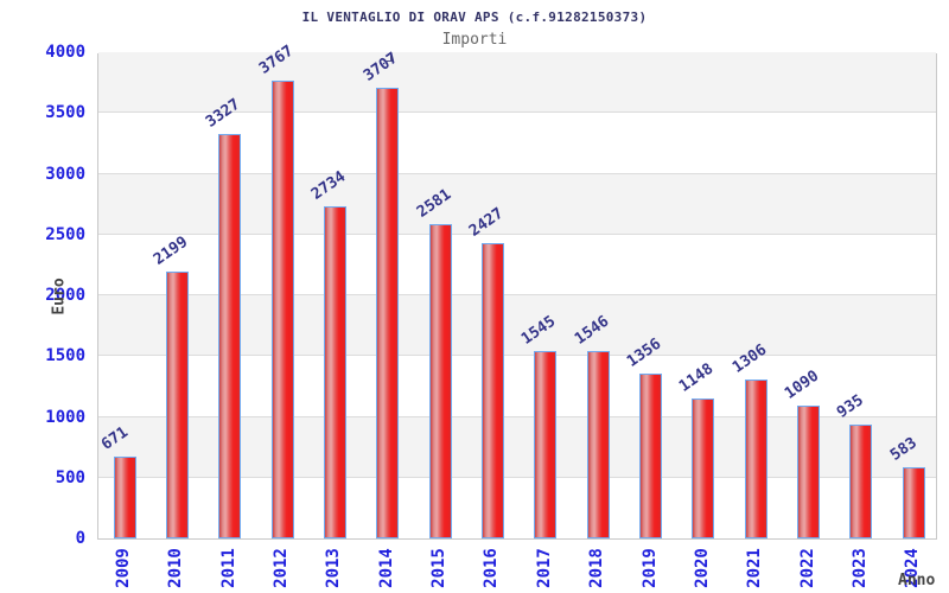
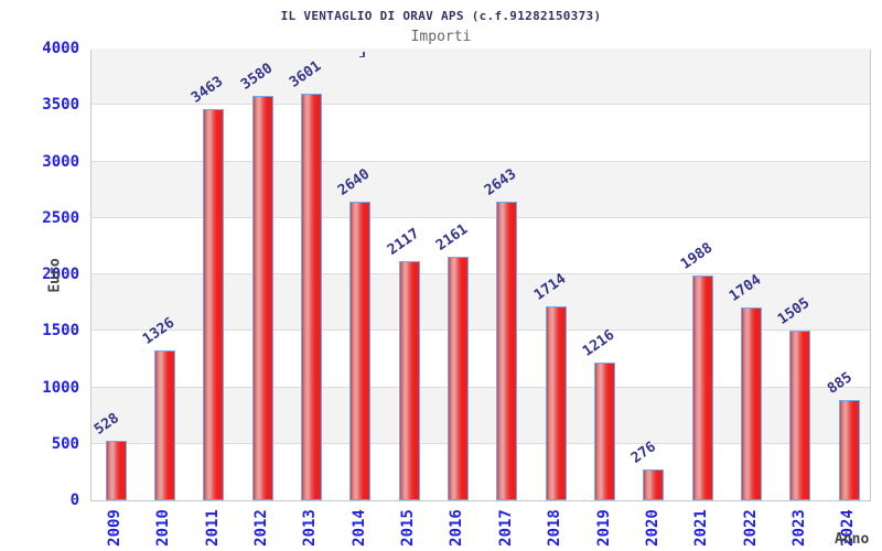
2009: 671 -> 528
2010: 2199 -> 1326
2011: 3327 -> 3463
2012: 3767 -> 3580
2013: 2734 -> 3601
2014: 3707 -> 2640
2015: 2581 -> 2117
2016: 2427 -> 2161
2017: 1545 -> 2643
2018: 1546 -> 1714
2019: 1356 -> 1216
2020: 1148 -> 276
2021: 1306 -> 1988
2022: 1090 -> 1704
2023: 935 -> 1505
2024: 583 -> 885
